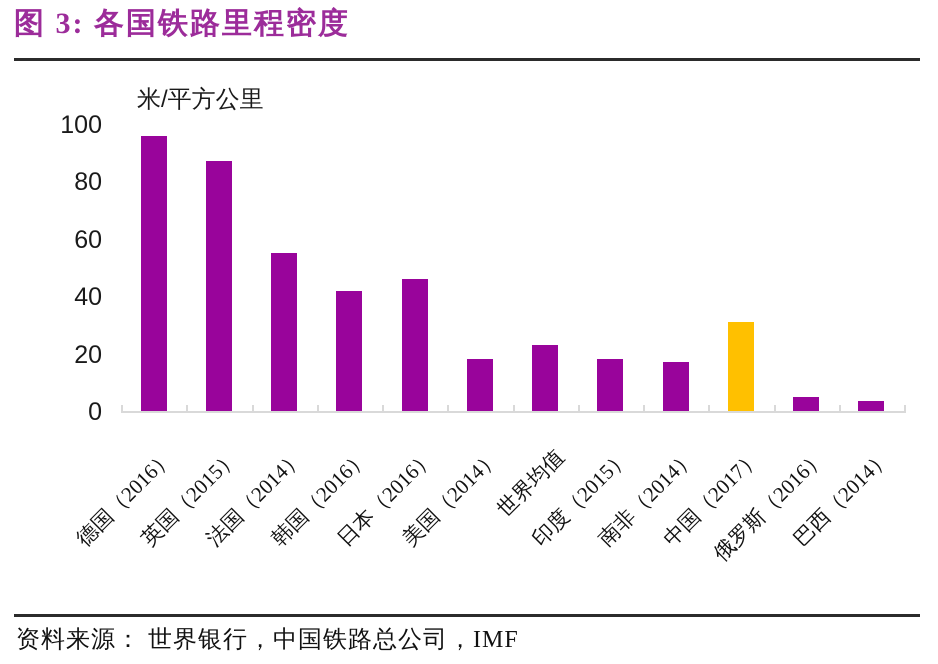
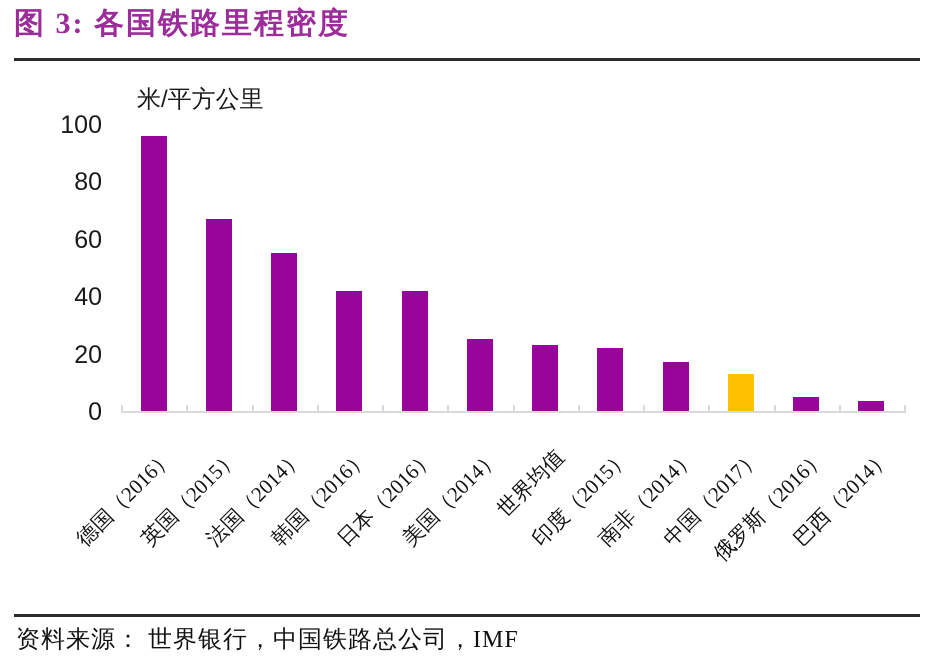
英国（2015）: 87 -> 67
日本（2016）: 46 -> 42
美国（2014）: 18 -> 25
印度（2015）: 18 -> 22
中国（2017）: 31 -> 13
